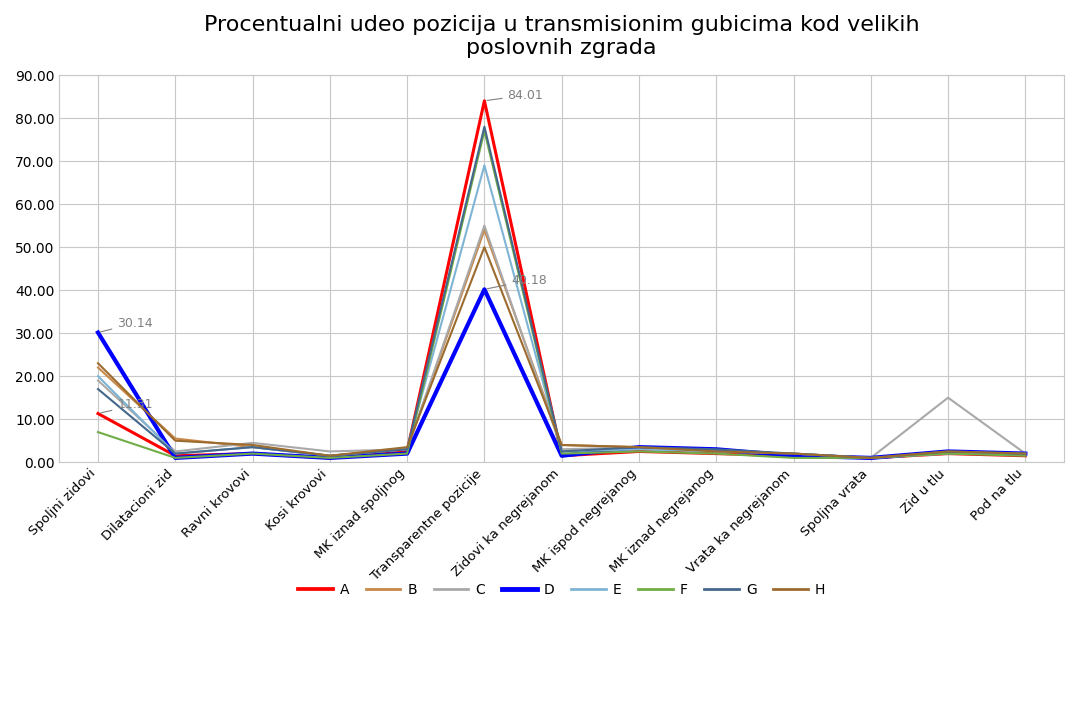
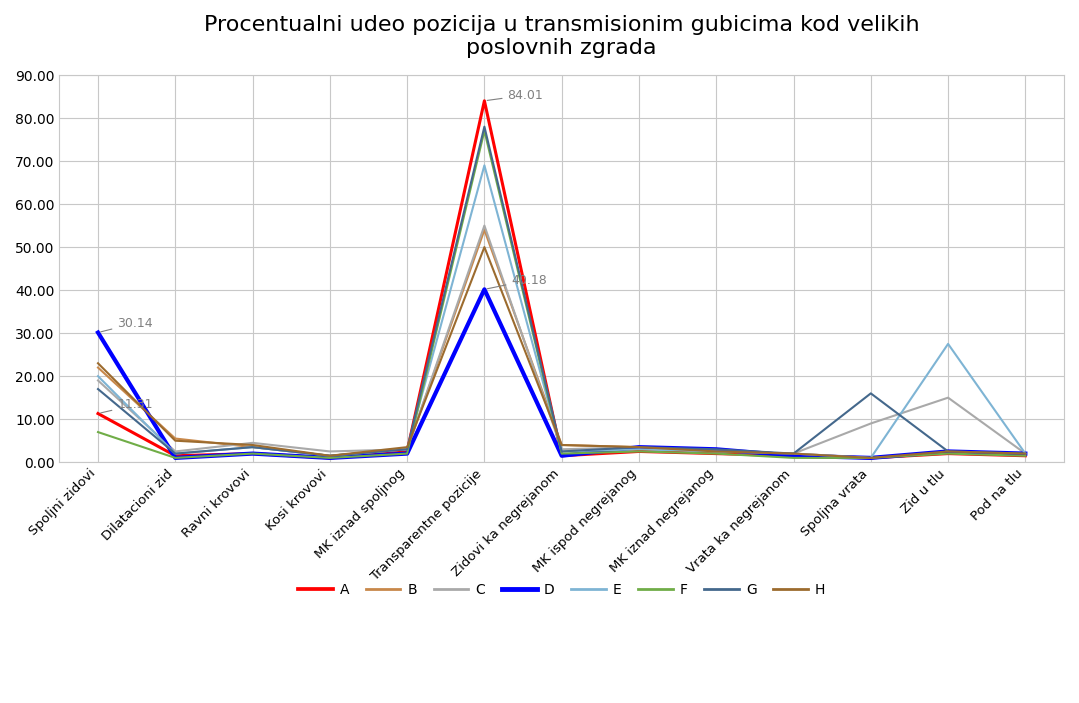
C/Spoljna vrata: 1.0 -> 9.0
G/Spoljna vrata: 1.0 -> 16.0
E/Zid u tlu: 2.0 -> 27.5
